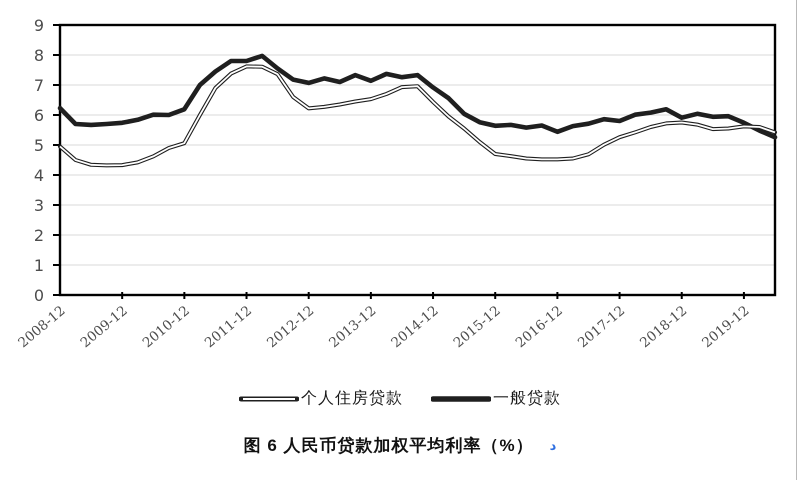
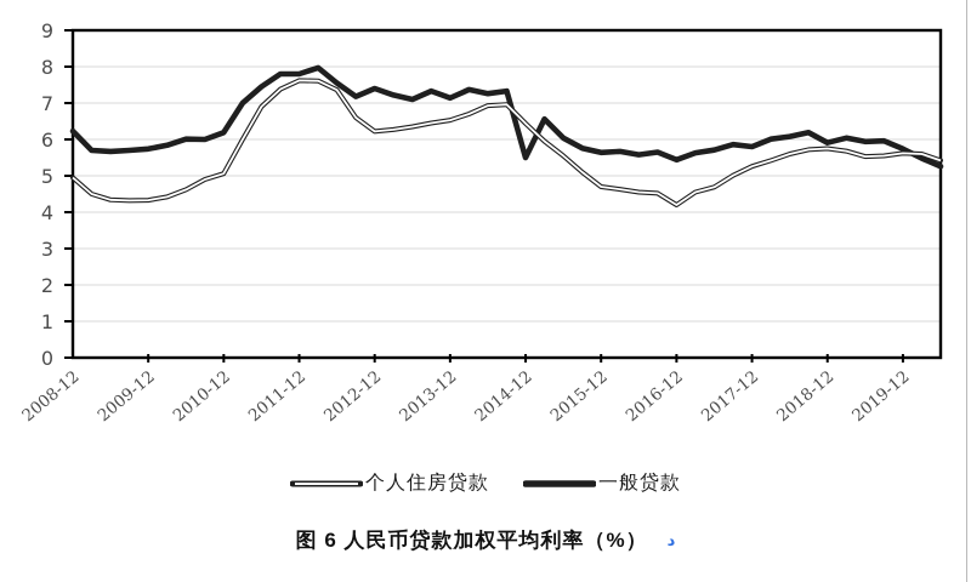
一般贷款/2012-12: 7.1 -> 7.4
一般贷款/2014-12: 6.9 -> 5.5
个人住房贷款/2016-12: 4.5 -> 4.2
